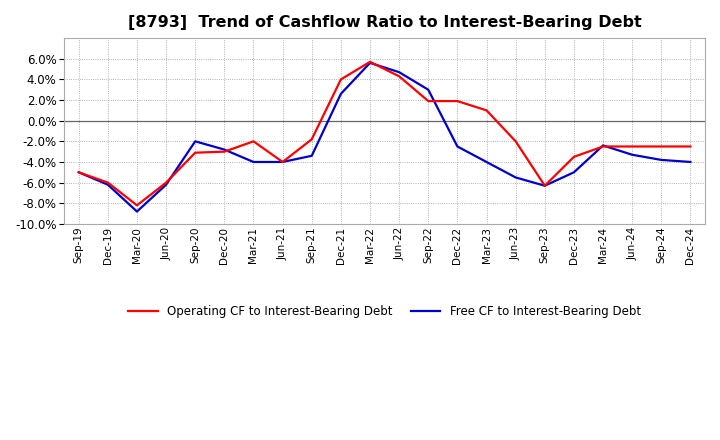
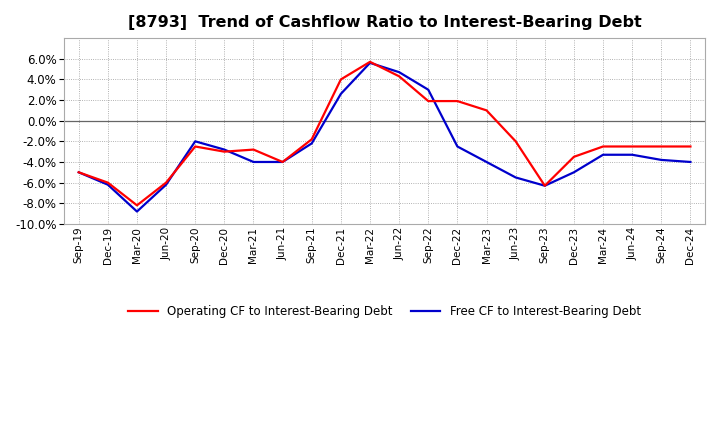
Operating CF to Interest-Bearing Debt/Sep-20: -3.1% -> -2.5%
Operating CF to Interest-Bearing Debt/Mar-21: -2.0% -> -2.8%
Free CF to Interest-Bearing Debt/Sep-21: -3.4% -> -2.2%
Free CF to Interest-Bearing Debt/Mar-24: -2.4% -> -3.3%
